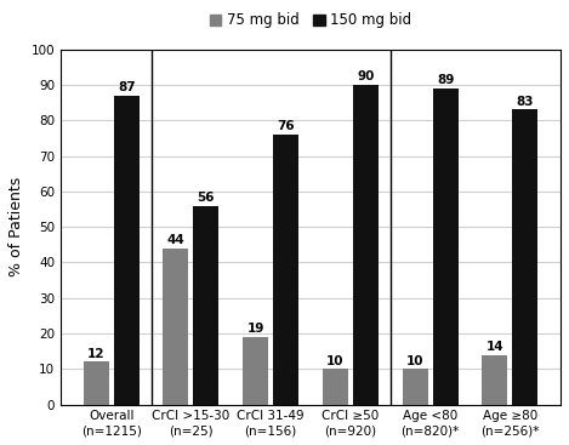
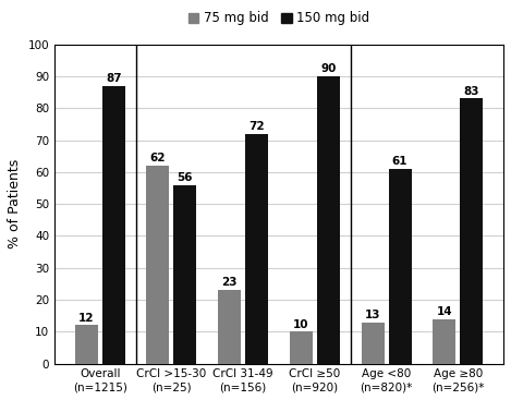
75 mg bid/CrCl >15-30 (n=25): 44 -> 62
75 mg bid/CrCl 31-49 (n=156): 19 -> 23
150 mg bid/CrCl 31-49 (n=156): 76 -> 72
75 mg bid/Age <80 (n=820)*: 10 -> 13
150 mg bid/Age <80 (n=820)*: 89 -> 61
